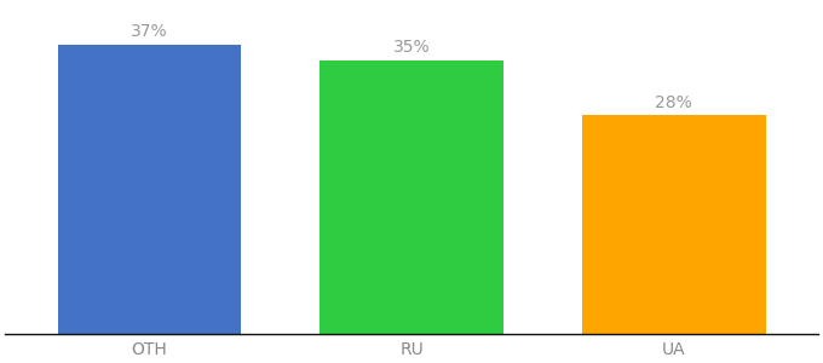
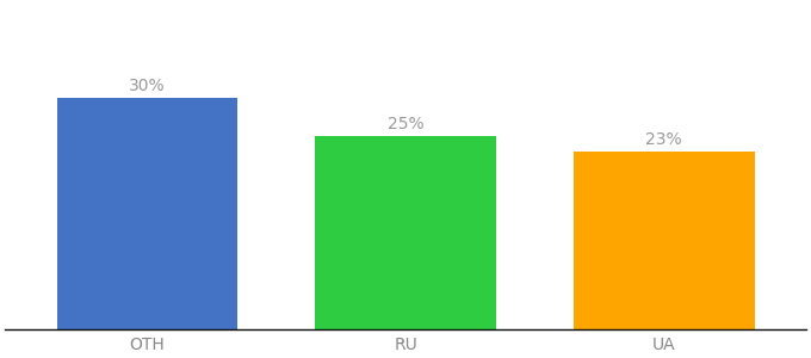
OTH: 37% -> 30%
RU: 35% -> 25%
UA: 28% -> 23%
